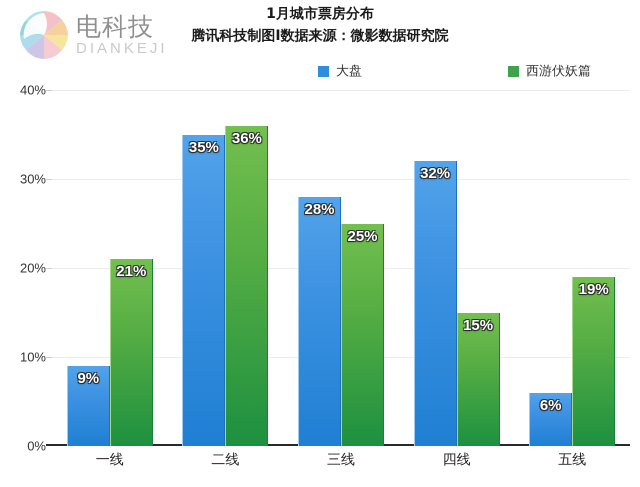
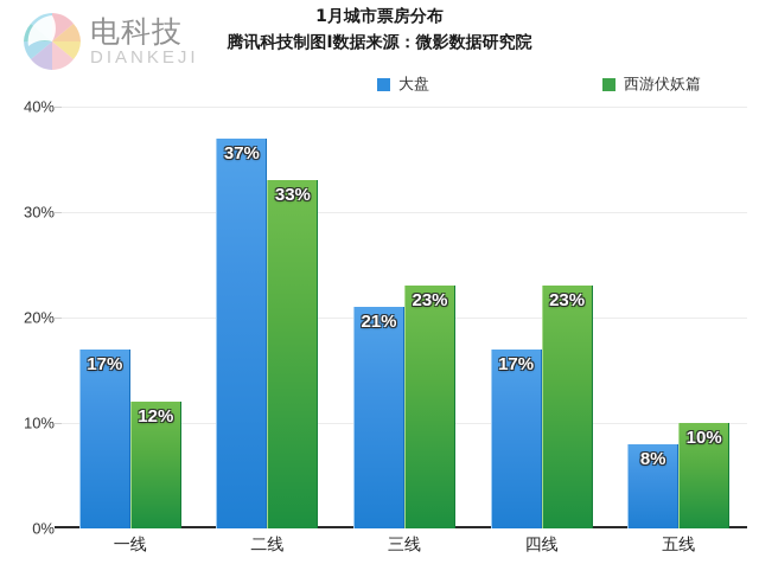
大盘/一线: 9% -> 17%
西游伏妖篇/一线: 21% -> 12%
大盘/二线: 35% -> 37%
西游伏妖篇/二线: 36% -> 33%
大盘/三线: 28% -> 21%
西游伏妖篇/三线: 25% -> 23%
大盘/四线: 32% -> 17%
西游伏妖篇/四线: 15% -> 23%
大盘/五线: 6% -> 8%
西游伏妖篇/五线: 19% -> 10%
